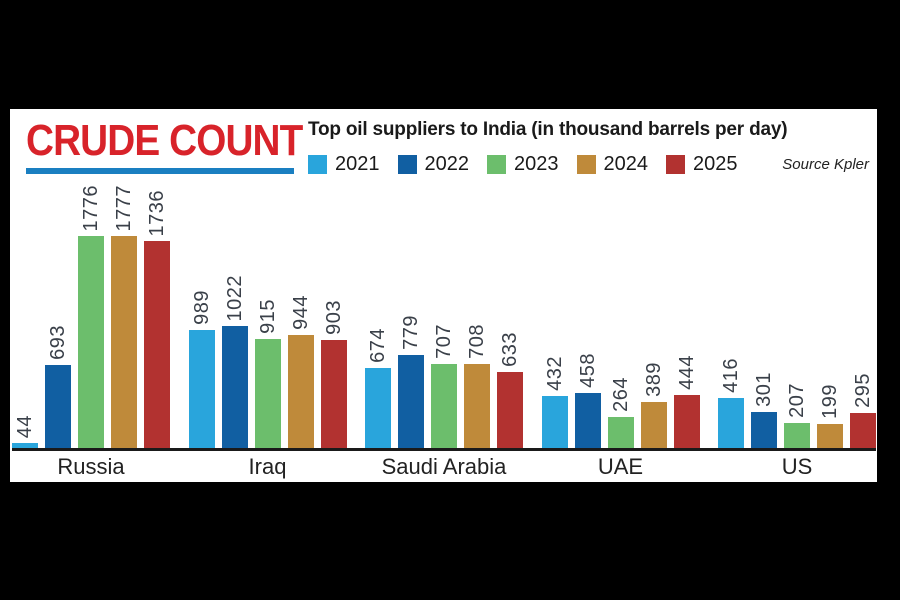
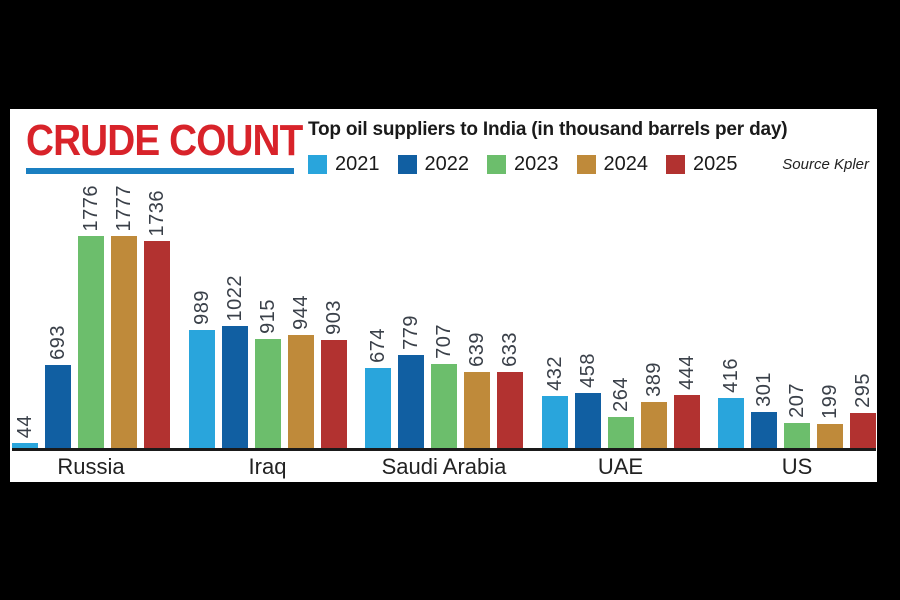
2024/Saudi Arabia: 708 -> 639
